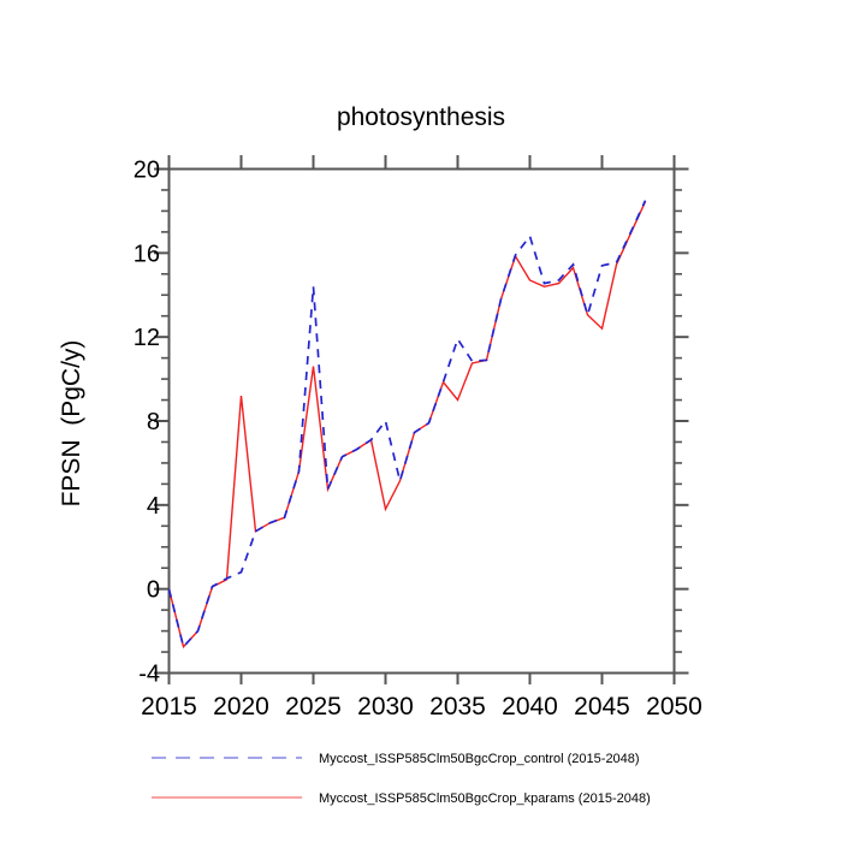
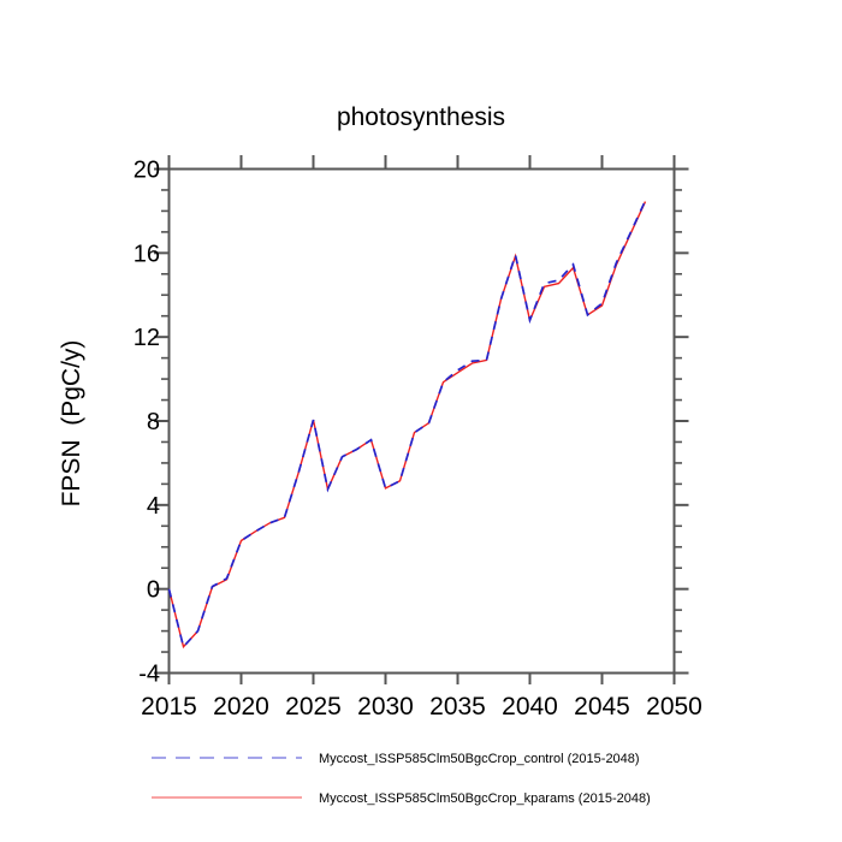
Myccost_ISSP585Clm50BgcCrop_control (2015-2048)/2020: 0.8 -> 2.3
Myccost_ISSP585Clm50BgcCrop_kparams (2015-2048)/2020: 9.2 -> 2.3
Myccost_ISSP585Clm50BgcCrop_control (2015-2048)/2025: 14.4 -> 8.1
Myccost_ISSP585Clm50BgcCrop_kparams (2015-2048)/2025: 10.6 -> 8.1
Myccost_ISSP585Clm50BgcCrop_control (2015-2048)/2030: 8.0 -> 4.8
Myccost_ISSP585Clm50BgcCrop_kparams (2015-2048)/2030: 3.8 -> 4.8
Myccost_ISSP585Clm50BgcCrop_control (2015-2048)/2035: 11.9 -> 10.4
Myccost_ISSP585Clm50BgcCrop_kparams (2015-2048)/2035: 9.0 -> 10.3
Myccost_ISSP585Clm50BgcCrop_control (2015-2048)/2040: 16.8 -> 12.8
Myccost_ISSP585Clm50BgcCrop_kparams (2015-2048)/2040: 14.7 -> 12.8
Myccost_ISSP585Clm50BgcCrop_control (2015-2048)/2045: 15.4 -> 13.6
Myccost_ISSP585Clm50BgcCrop_kparams (2015-2048)/2045: 12.4 -> 13.5
